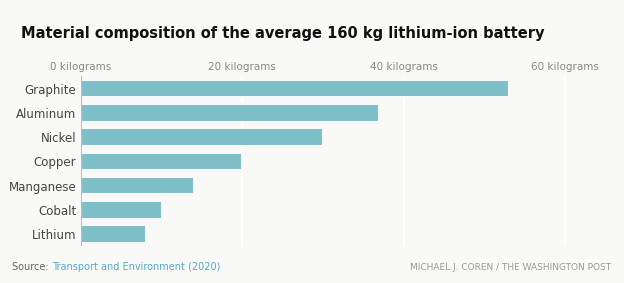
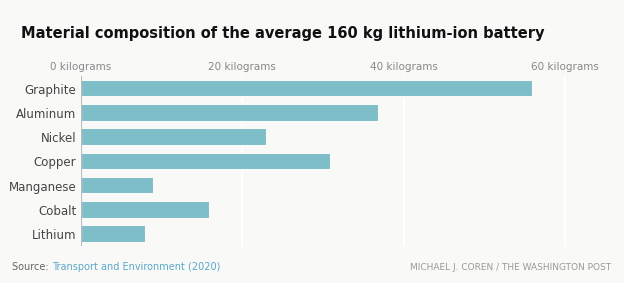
Graphite: 53 kilograms -> 56 kilograms
Nickel: 30 kilograms -> 23 kilograms
Copper: 20 kilograms -> 31 kilograms
Manganese: 14 kilograms -> 9 kilograms
Cobalt: 10 kilograms -> 16 kilograms
